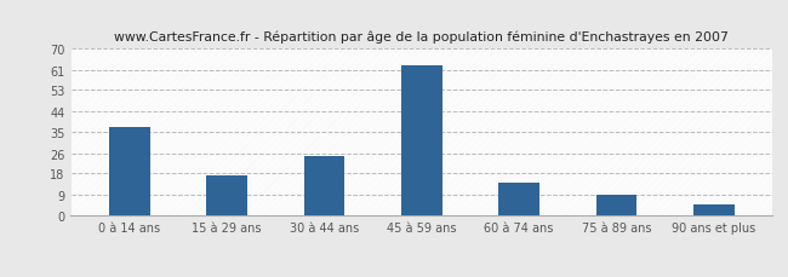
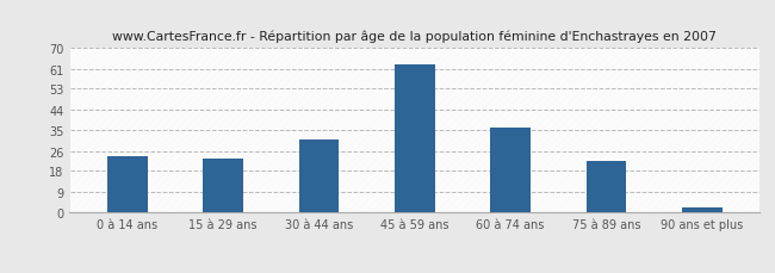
0 à 14 ans: 37 -> 24
15 à 29 ans: 17 -> 23
30 à 44 ans: 25 -> 31
60 à 74 ans: 14 -> 36
75 à 89 ans: 9 -> 22
90 ans et plus: 5 -> 2
